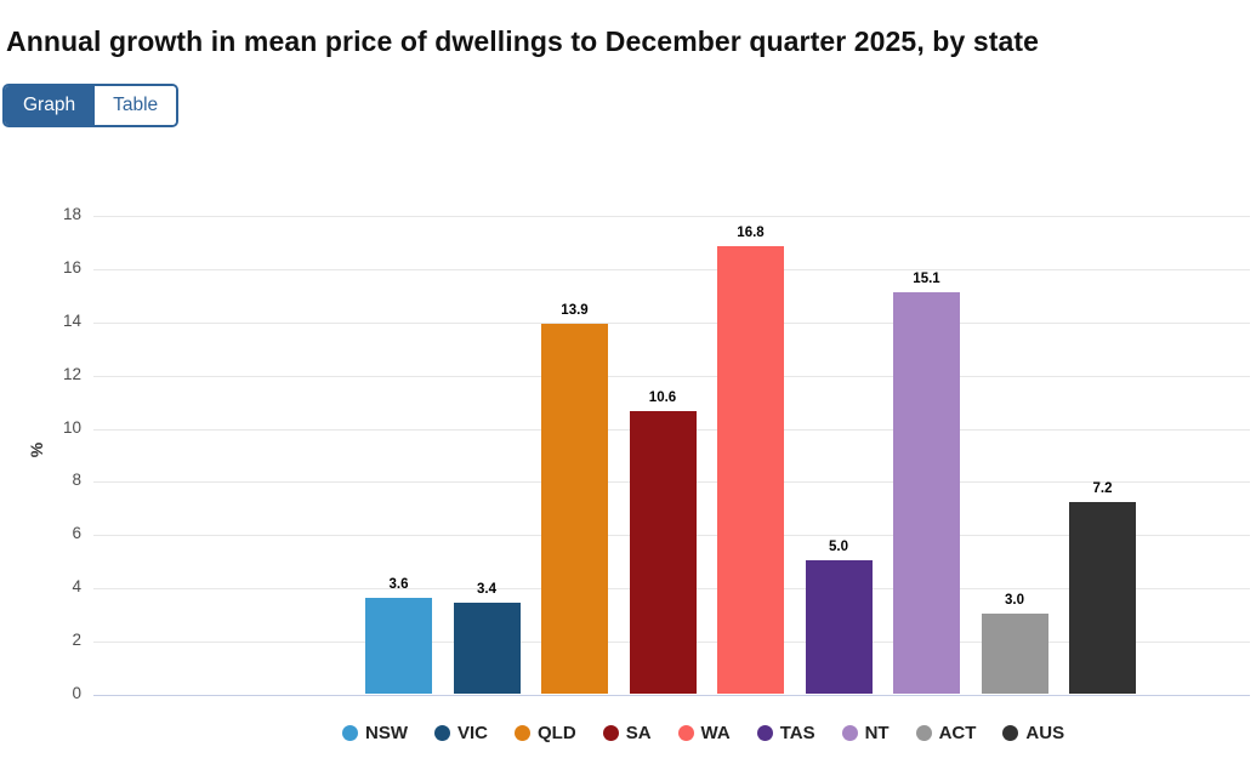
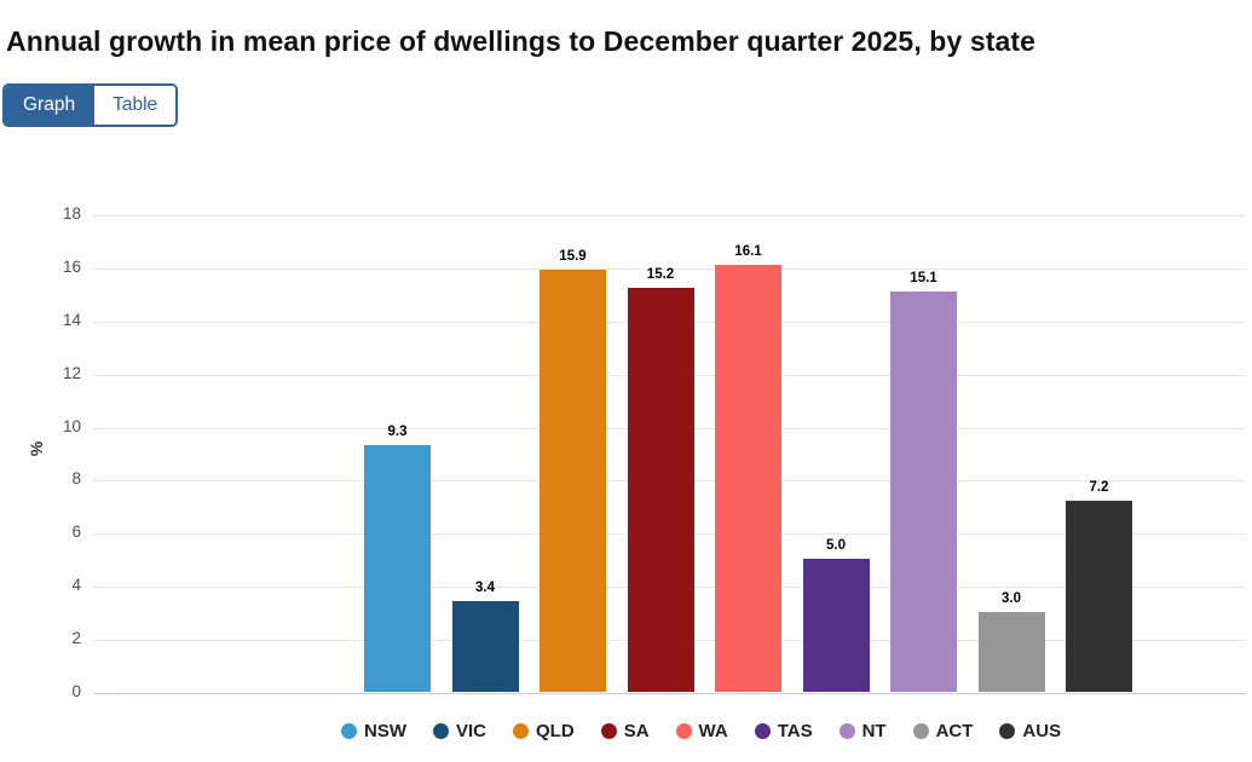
NSW: 3.6 -> 9.3
QLD: 13.9 -> 15.9
SA: 10.6 -> 15.2
WA: 16.8 -> 16.1
